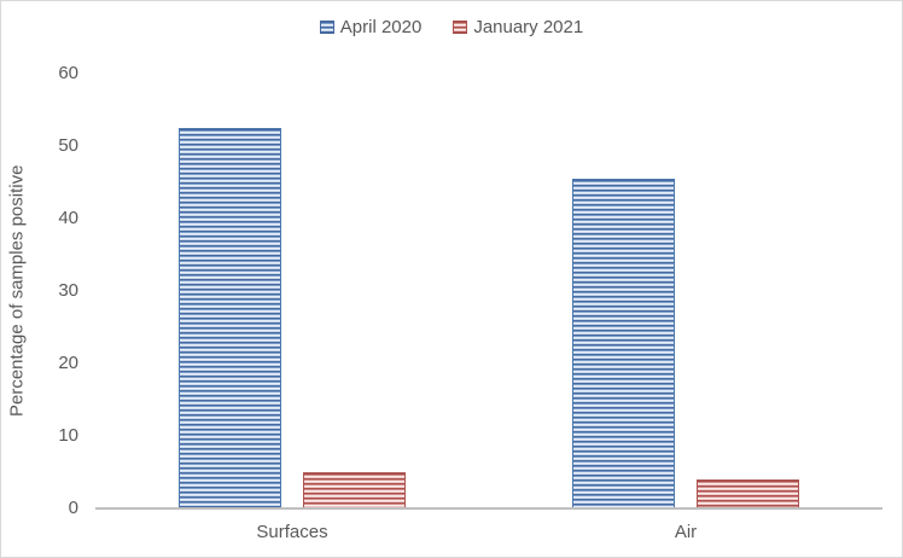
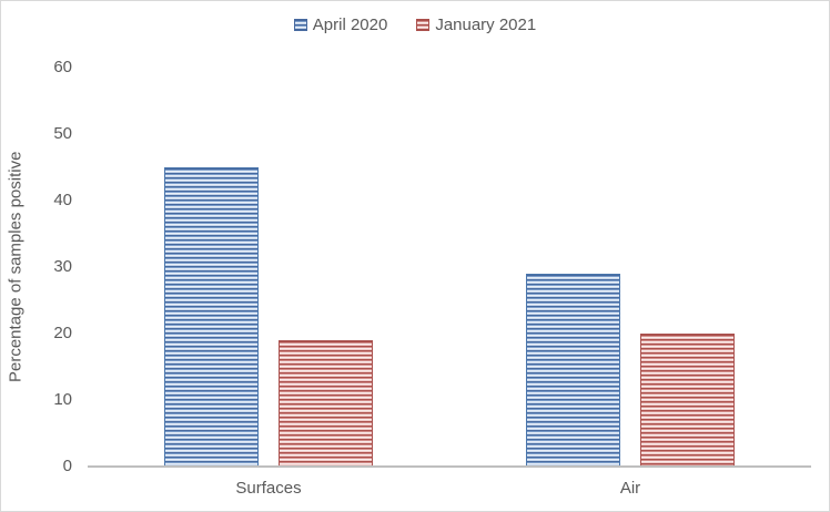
April 2020/Surfaces: 52 -> 45
January 2021/Surfaces: 5 -> 19
April 2020/Air: 46 -> 29
January 2021/Air: 4 -> 20
